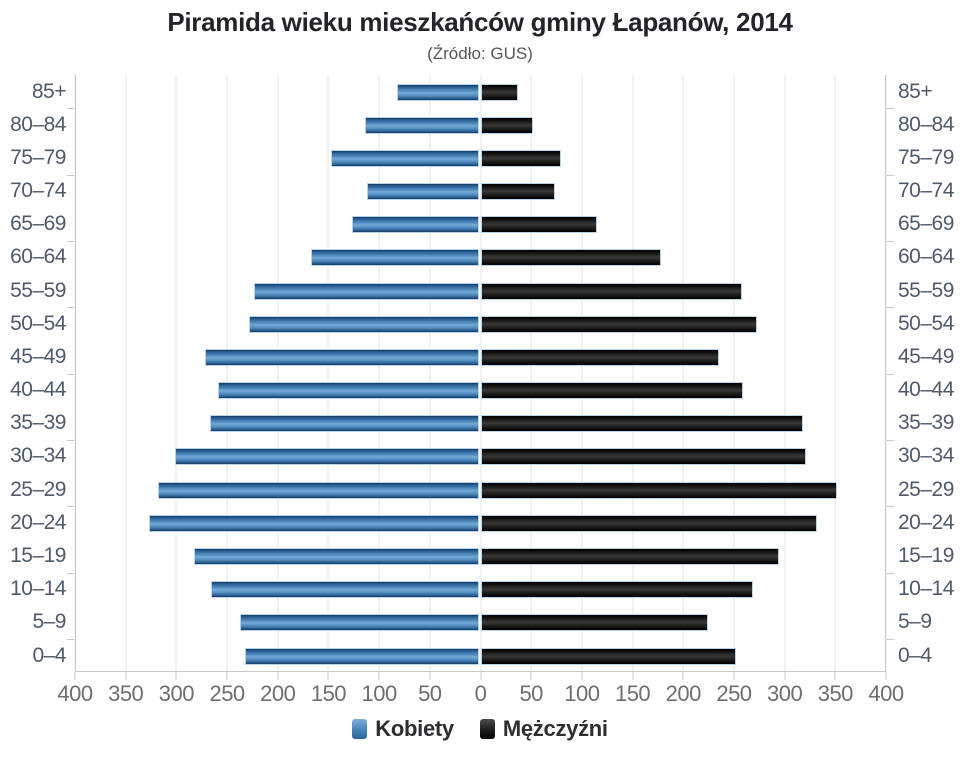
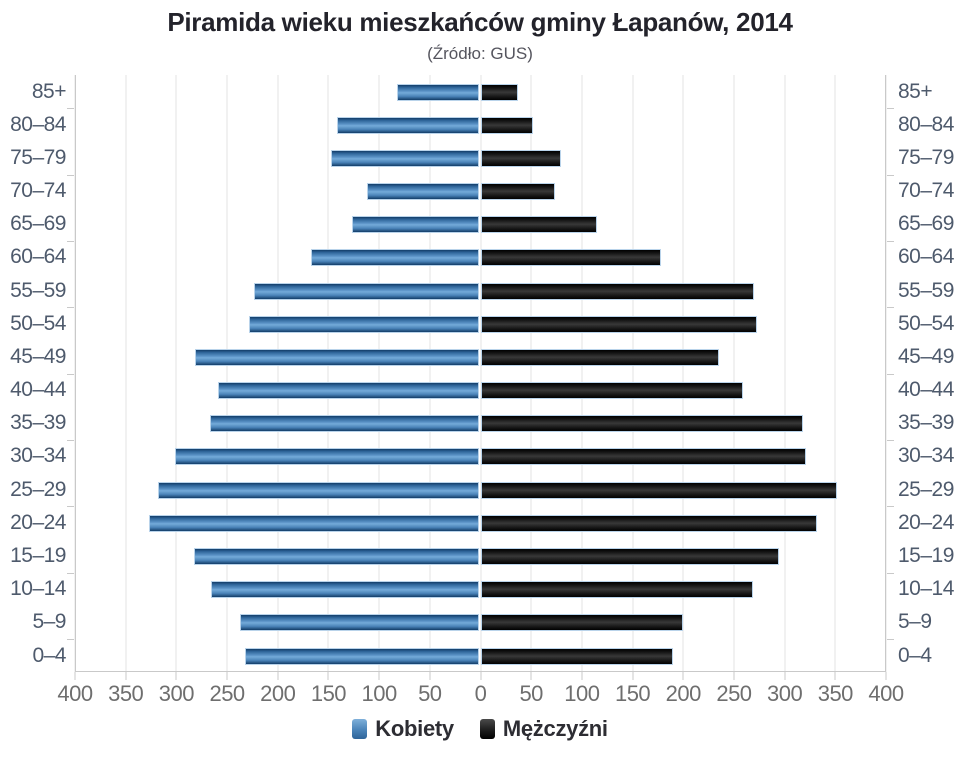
Kobiety/80–84: 110 -> 140
Mężczyźni/55–59: 260 -> 270
Kobiety/45–49: 270 -> 280
Mężczyźni/5–9: 220 -> 200
Mężczyźni/0–4: 250 -> 190
